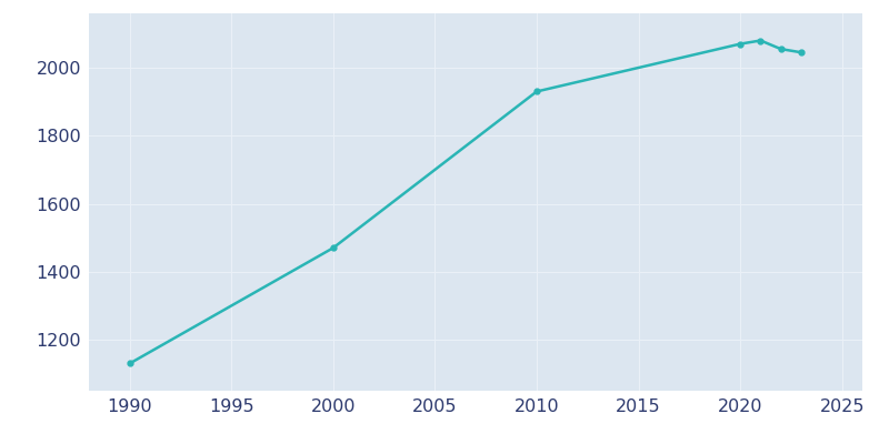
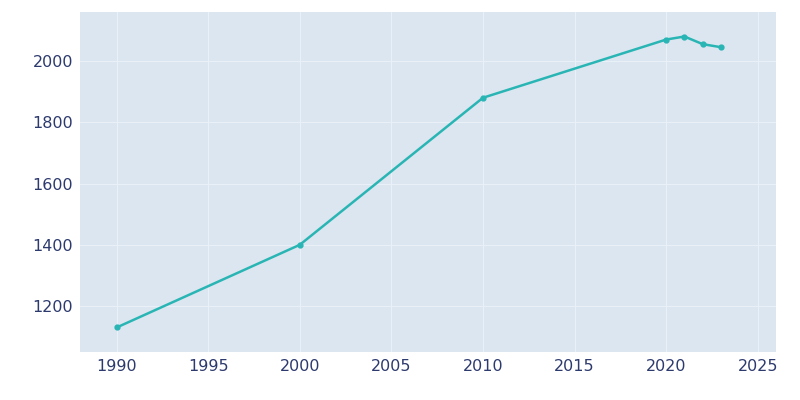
2000: 1470 -> 1400
2010: 1930 -> 1880
